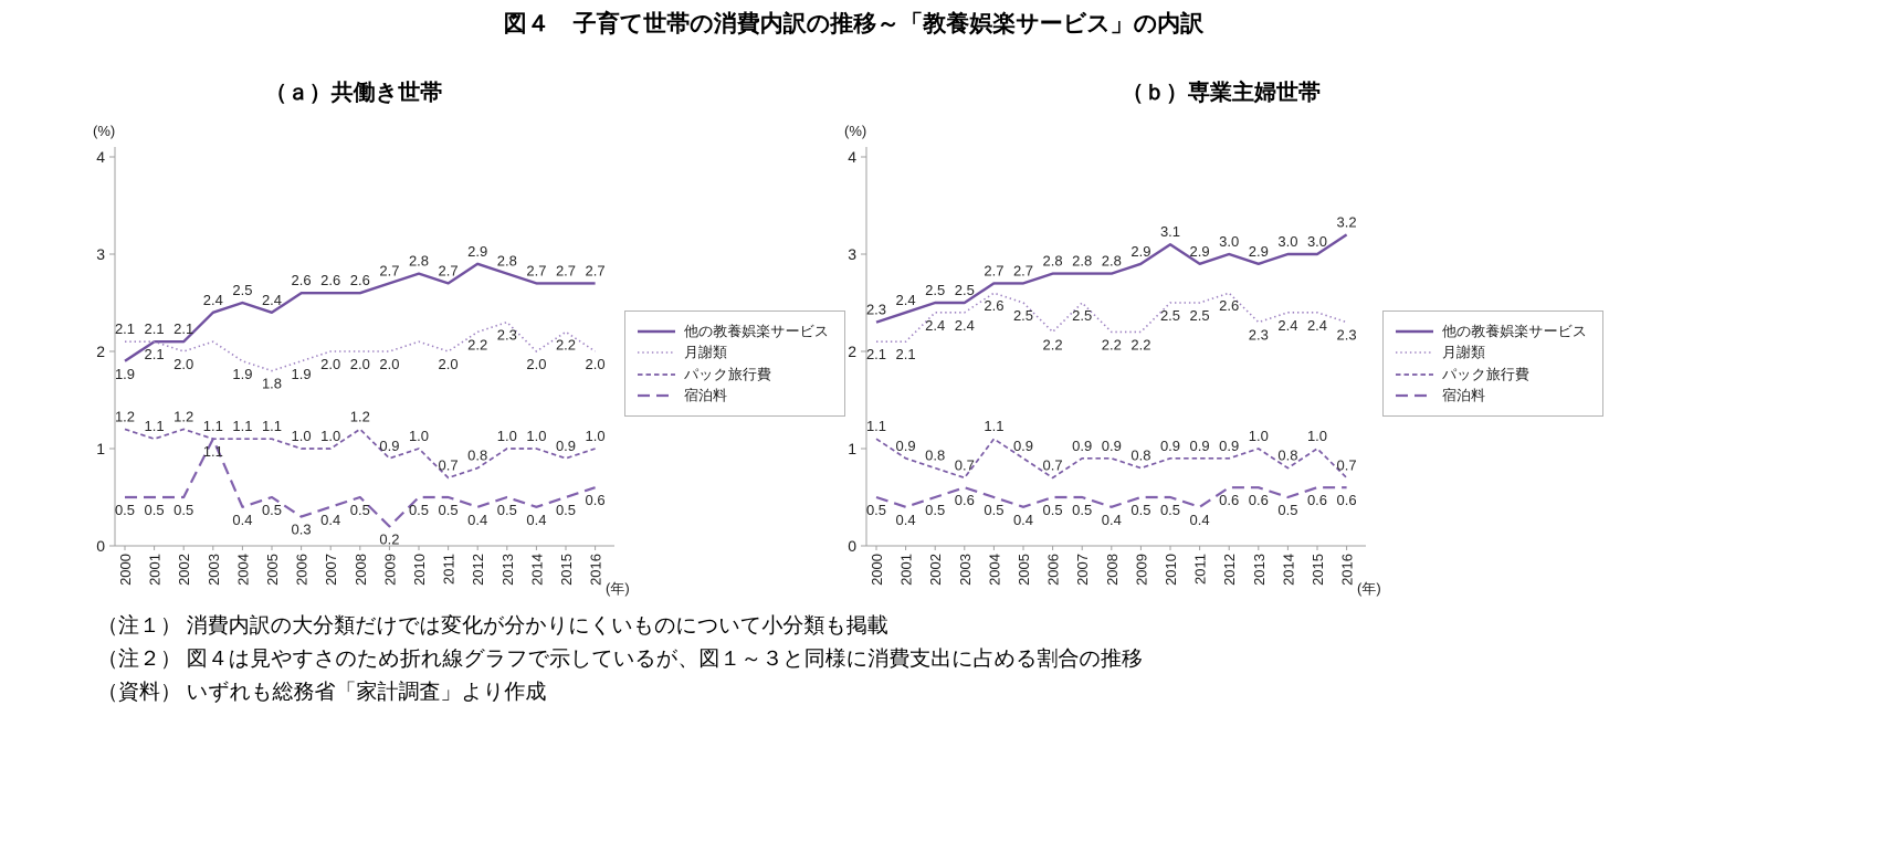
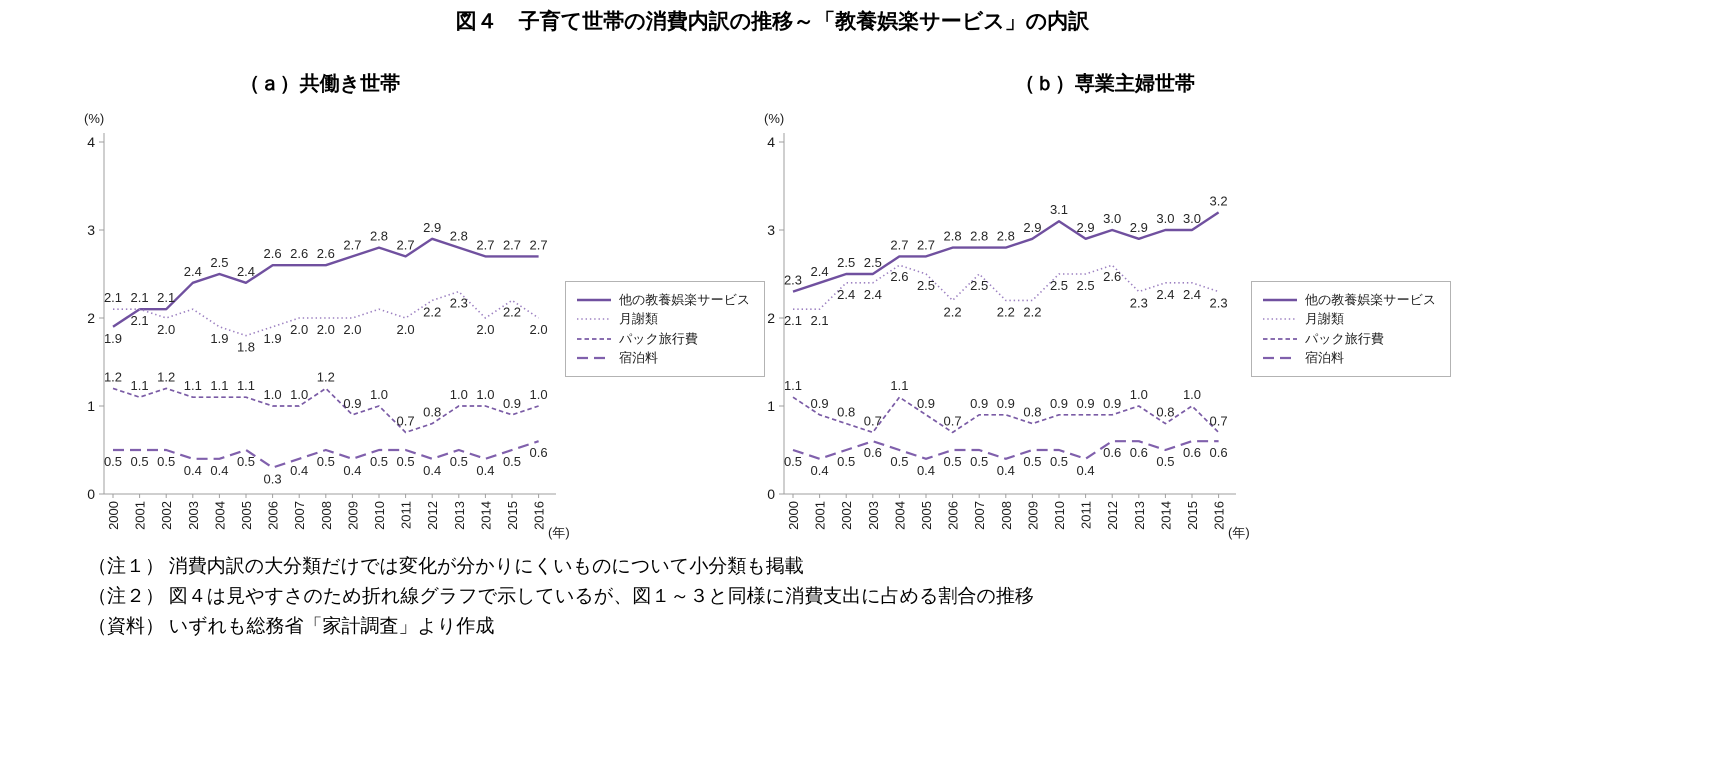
（ａ）共働き世帯/宿泊料/2003: 1.1 -> 0.4
（ａ）共働き世帯/宿泊料/2009: 0.2 -> 0.4
